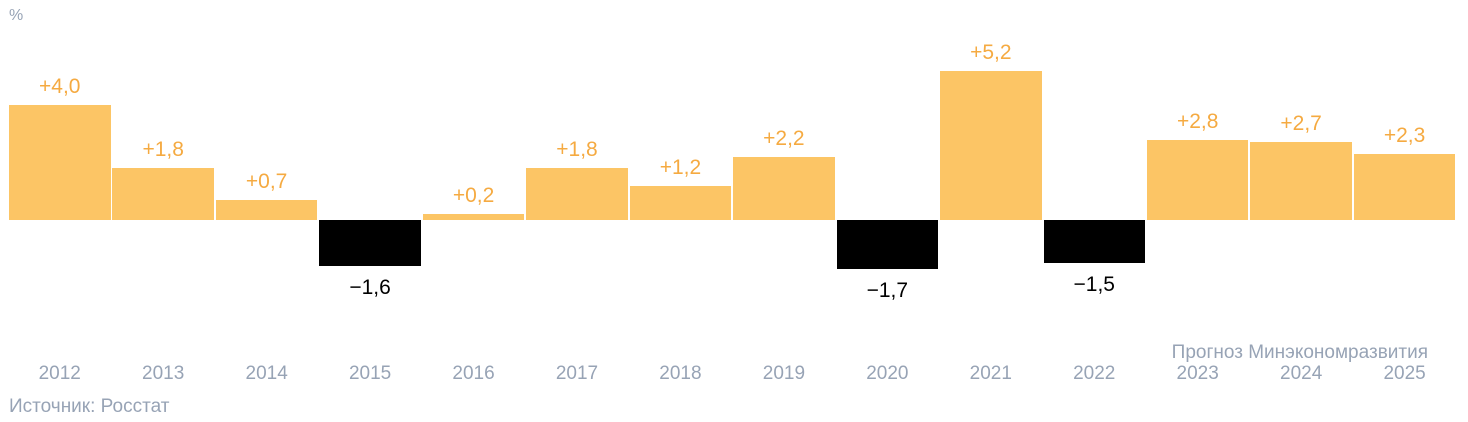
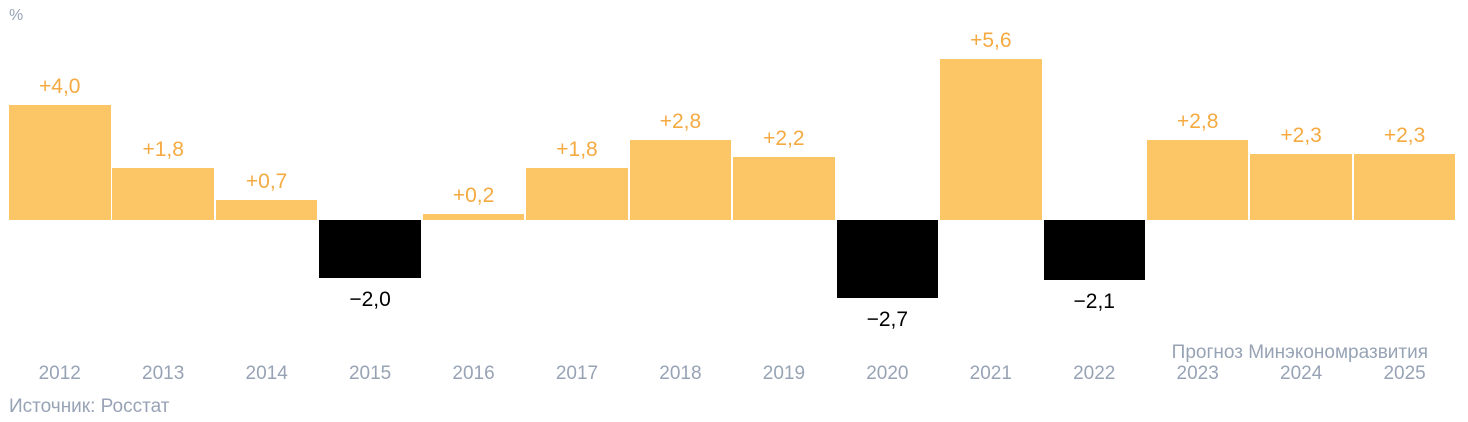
2015: −1,6 -> −2,0
2018: +1,2 -> +2,8
2020: −1,7 -> −2,7
2021: +5,2 -> +5,6
2022: −1,5 -> −2,1
2024: +2,7 -> +2,3
